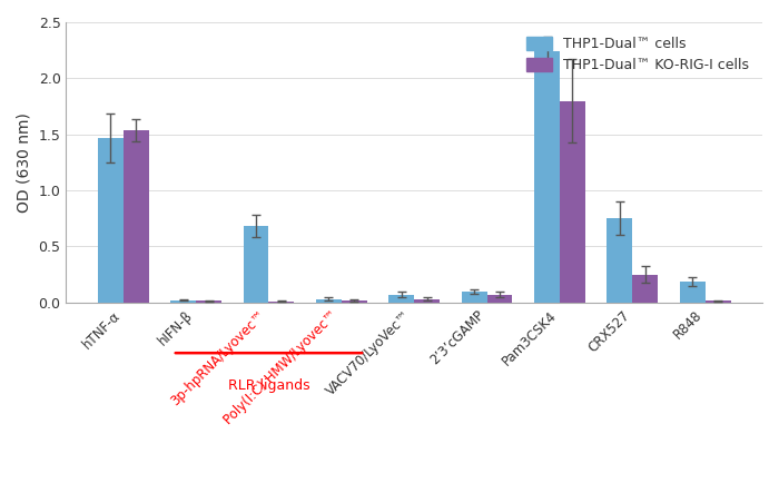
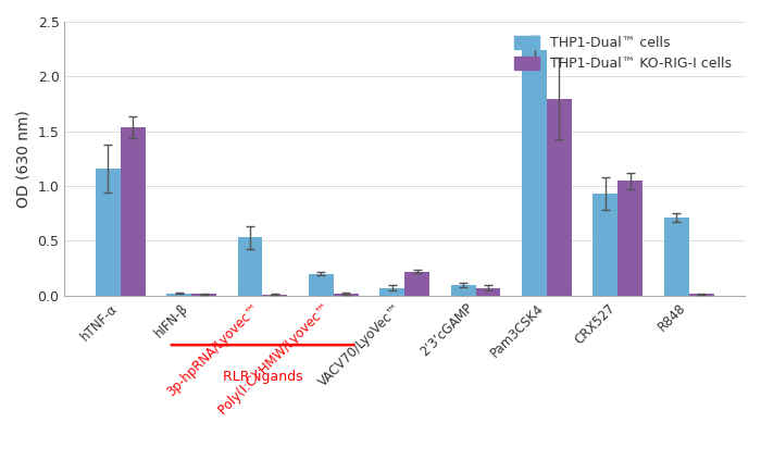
THP1-Dual™ cells/hTNF-α: 1.47 -> 1.16
THP1-Dual™ cells/3p-hpRNA/Lyovec™: 0.68 -> 0.53
THP1-Dual™ cells/Poly(I:C) HMW/Lyovec™: 0.03 -> 0.20
THP1-Dual™ KO-RIG-I cells/VACV70/LyoVec™: 0.03 -> 0.22
THP1-Dual™ cells/CRX527: 0.75 -> 0.93
THP1-Dual™ KO-RIG-I cells/CRX527: 0.25 -> 1.05
THP1-Dual™ cells/R848: 0.19 -> 0.71
